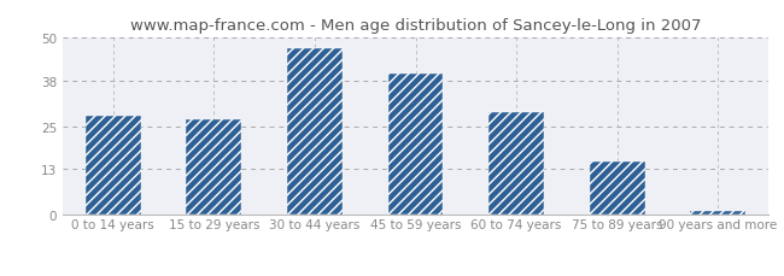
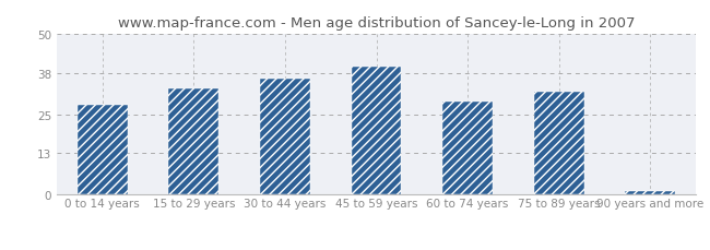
15 to 29 years: 27 -> 33
30 to 44 years: 47 -> 36
75 to 89 years: 15 -> 32
